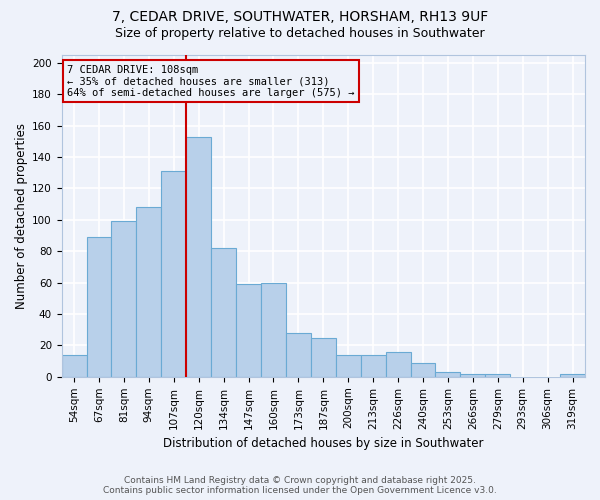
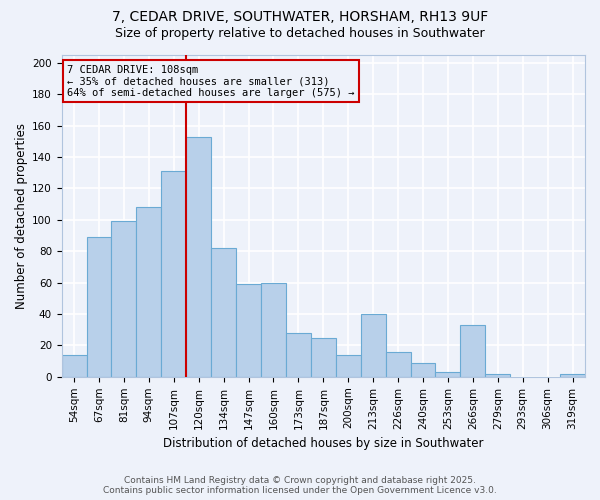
213sqm: 14 -> 40
266sqm: 2 -> 33
